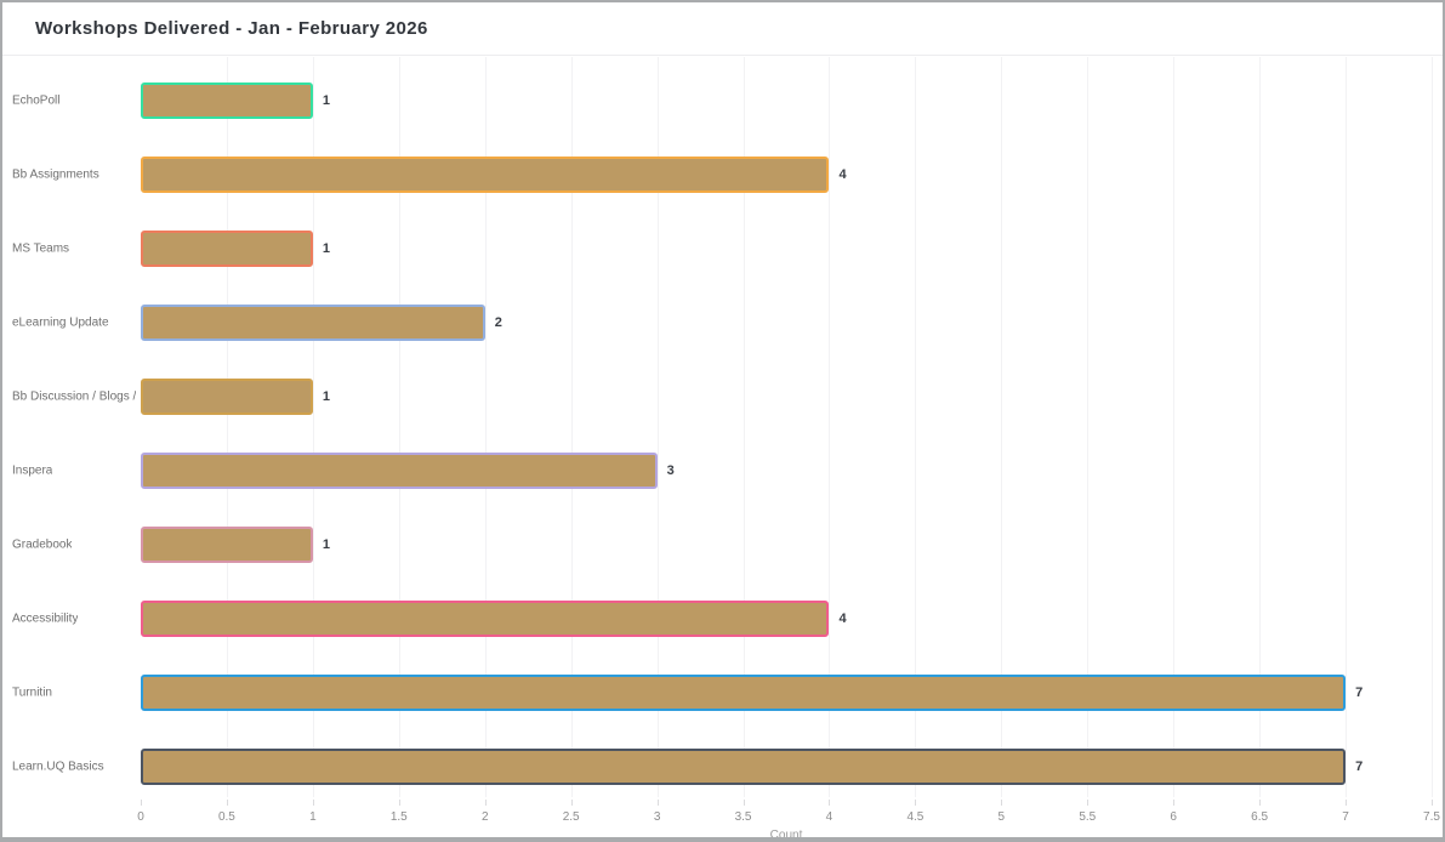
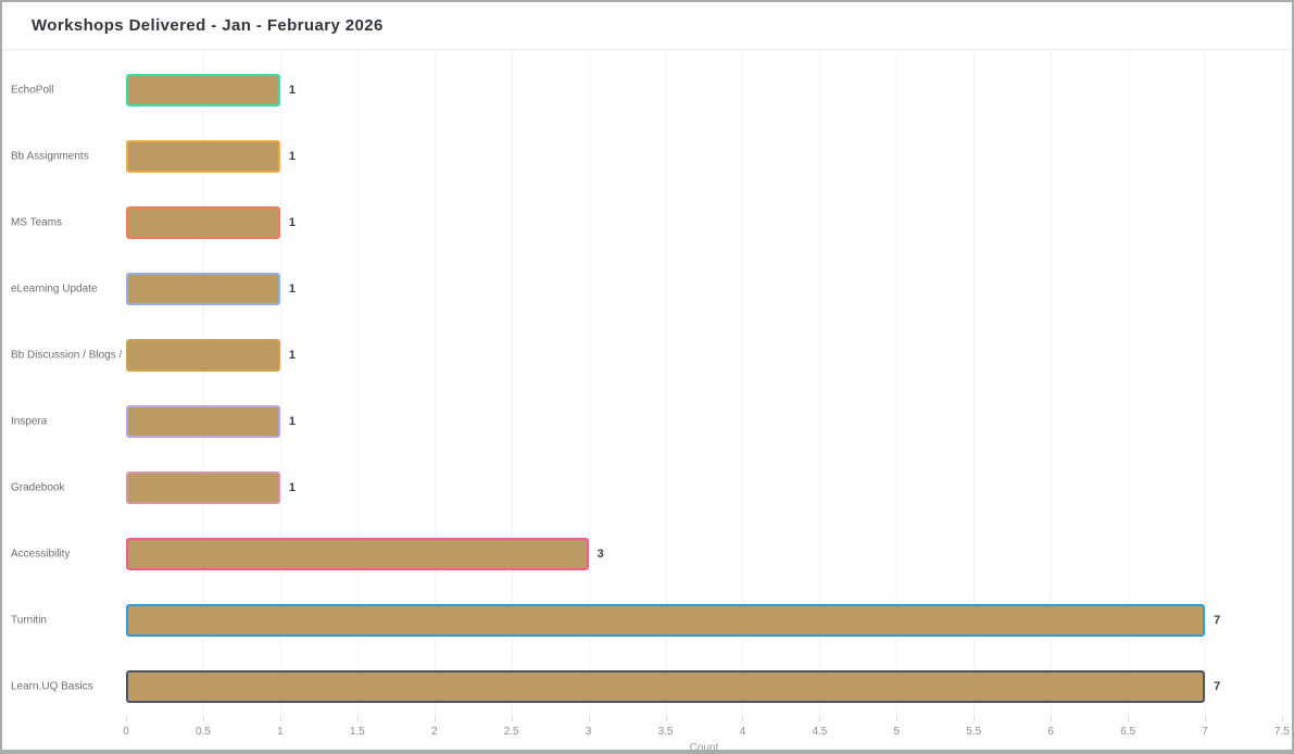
Bb Assignments: 4 -> 1
eLearning Update: 2 -> 1
Inspera: 3 -> 1
Accessibility: 4 -> 3
